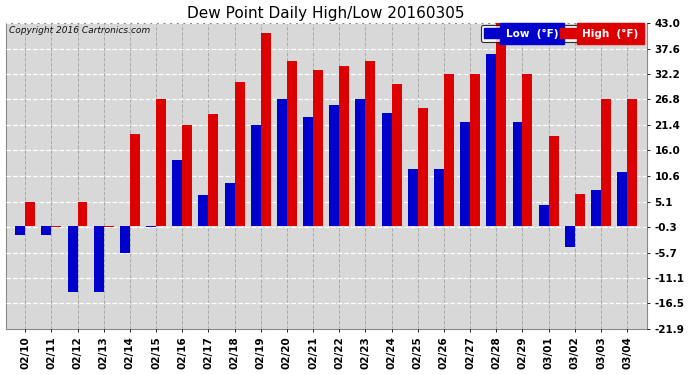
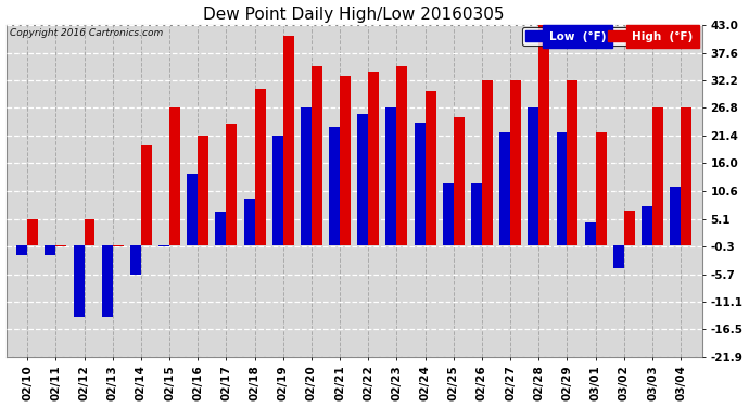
Low (°F)/02/28: 36.5 -> 26.8
High (°F)/03/01: 19.0 -> 22.0
